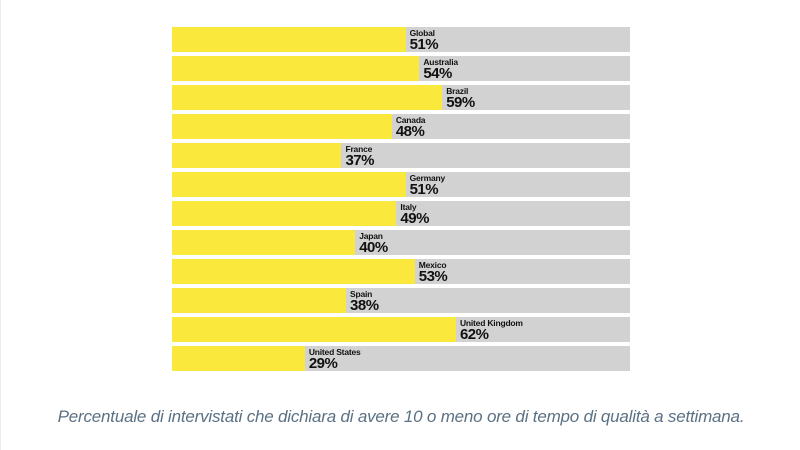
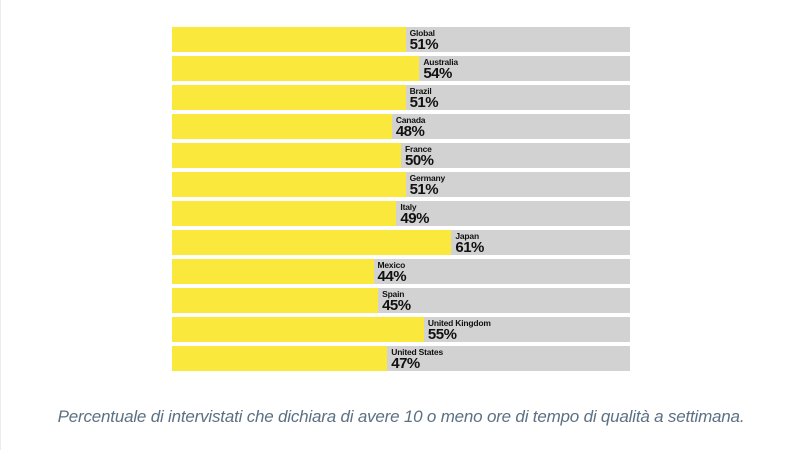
Brazil: 59% -> 51%
France: 37% -> 50%
Japan: 40% -> 61%
Mexico: 53% -> 44%
Spain: 38% -> 45%
United Kingdom: 62% -> 55%
United States: 29% -> 47%
